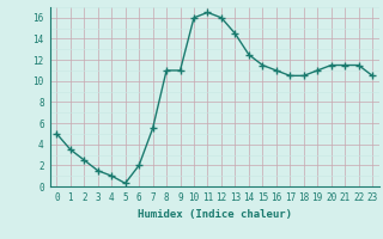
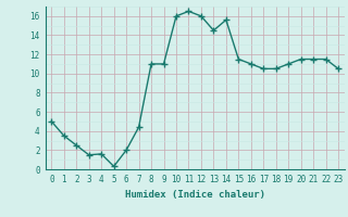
4: 1.0 -> 1.6
7: 5.5 -> 4.4
14: 12.5 -> 15.6
